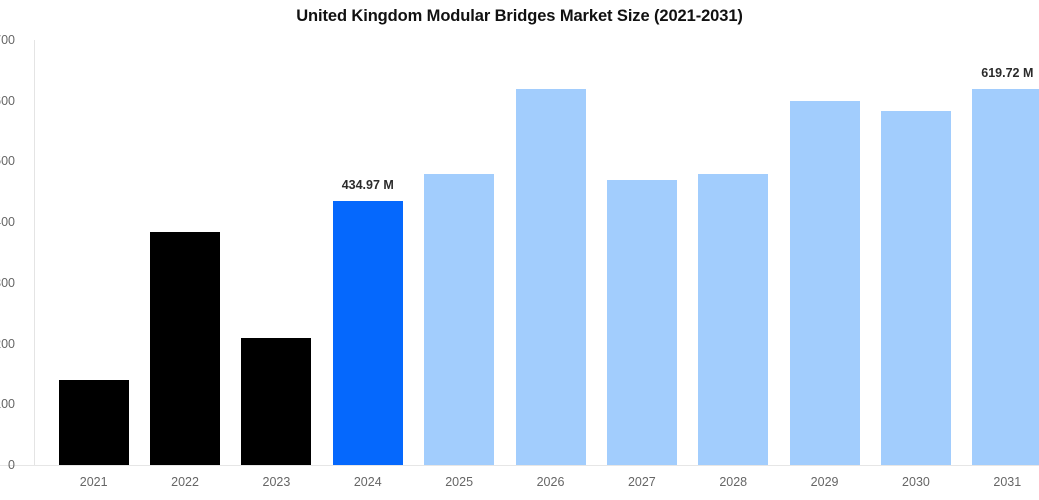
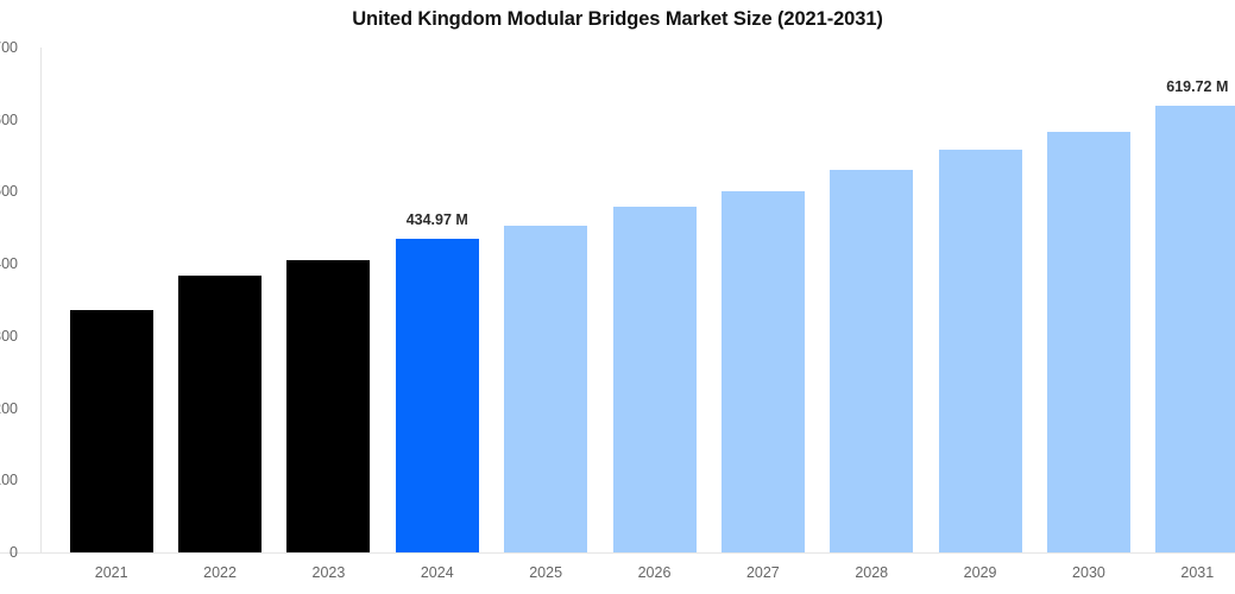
2021: 140 -> 340
2023: 210 -> 400
2025: 480 -> 450
2026: 620 -> 480
2027: 470 -> 500
2028: 480 -> 530
2029: 600 -> 560
